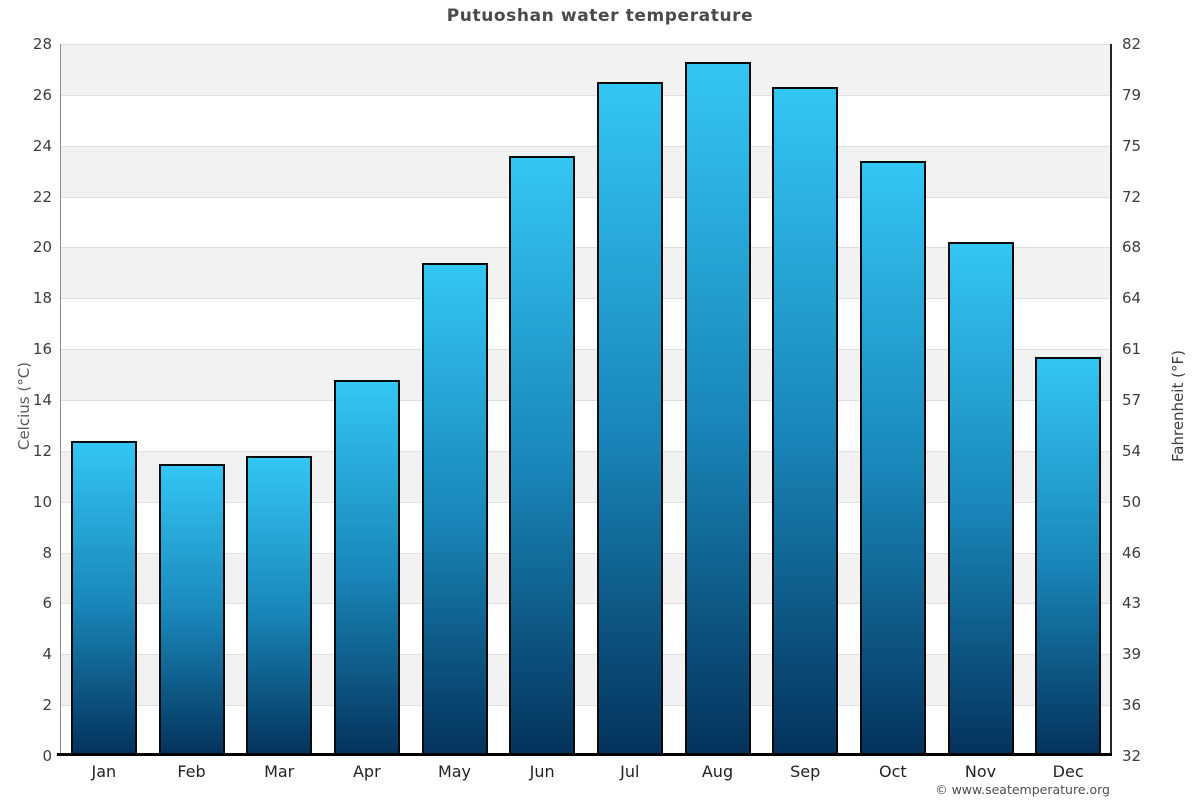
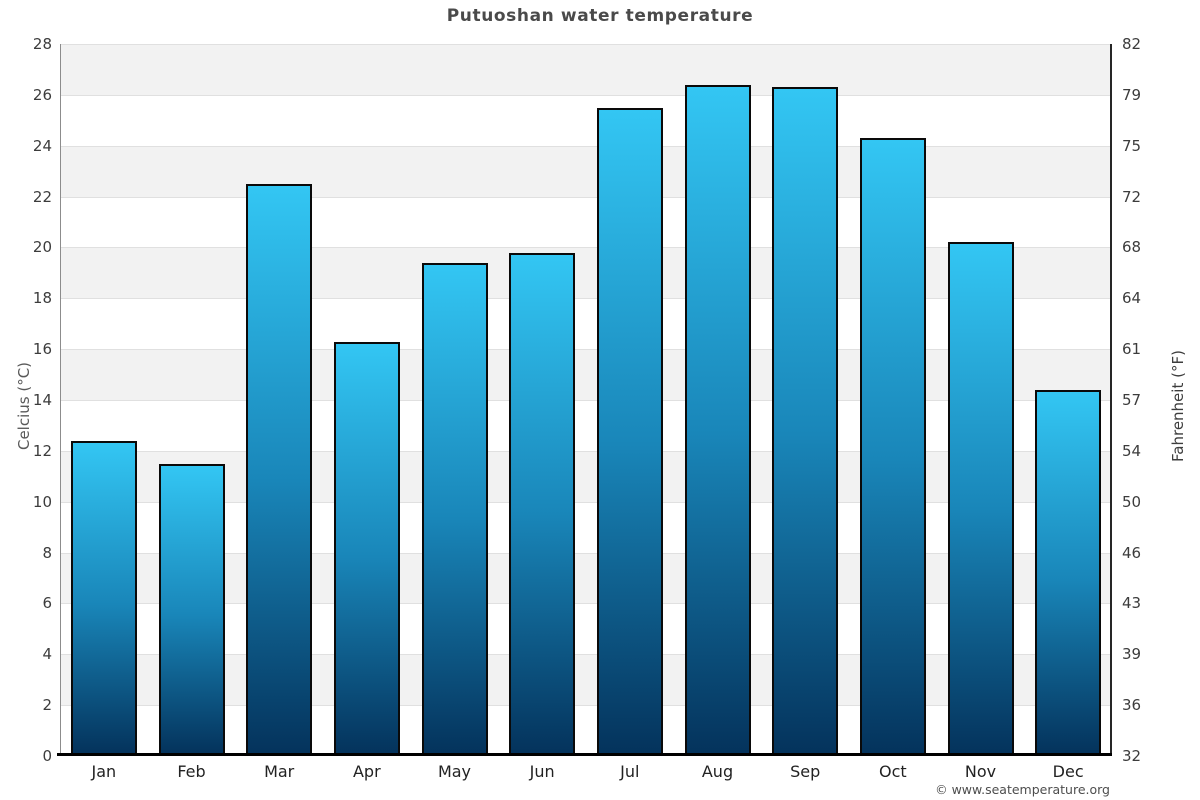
Mar: 11.8 -> 22.5
Apr: 14.8 -> 16.3
Jun: 23.6 -> 19.8
Jul: 26.5 -> 25.5
Aug: 27.3 -> 26.4
Oct: 23.4 -> 24.3
Dec: 15.7 -> 14.4
